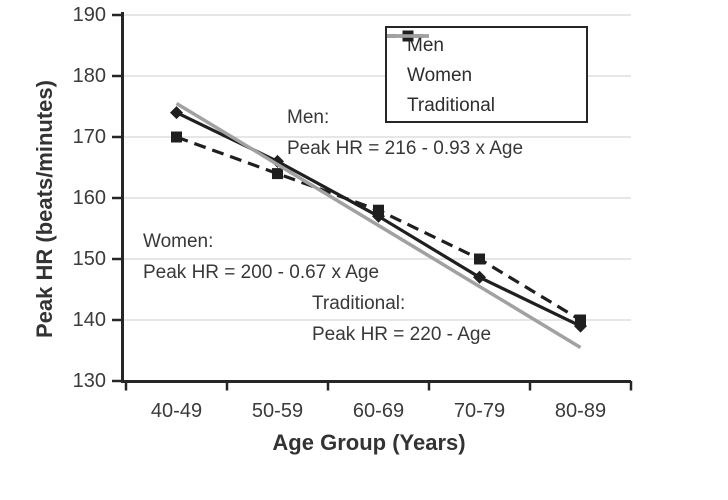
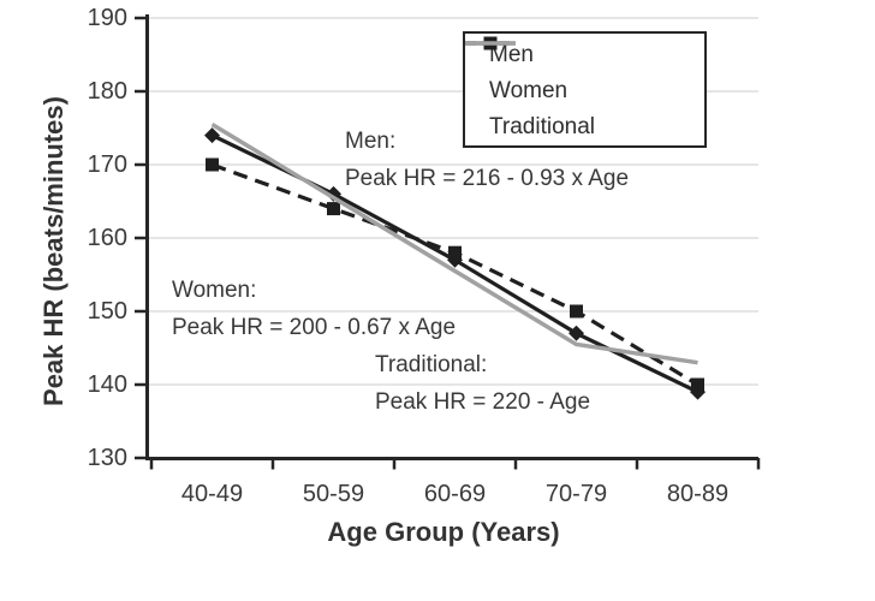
Traditional/80-89: 136 -> 143
